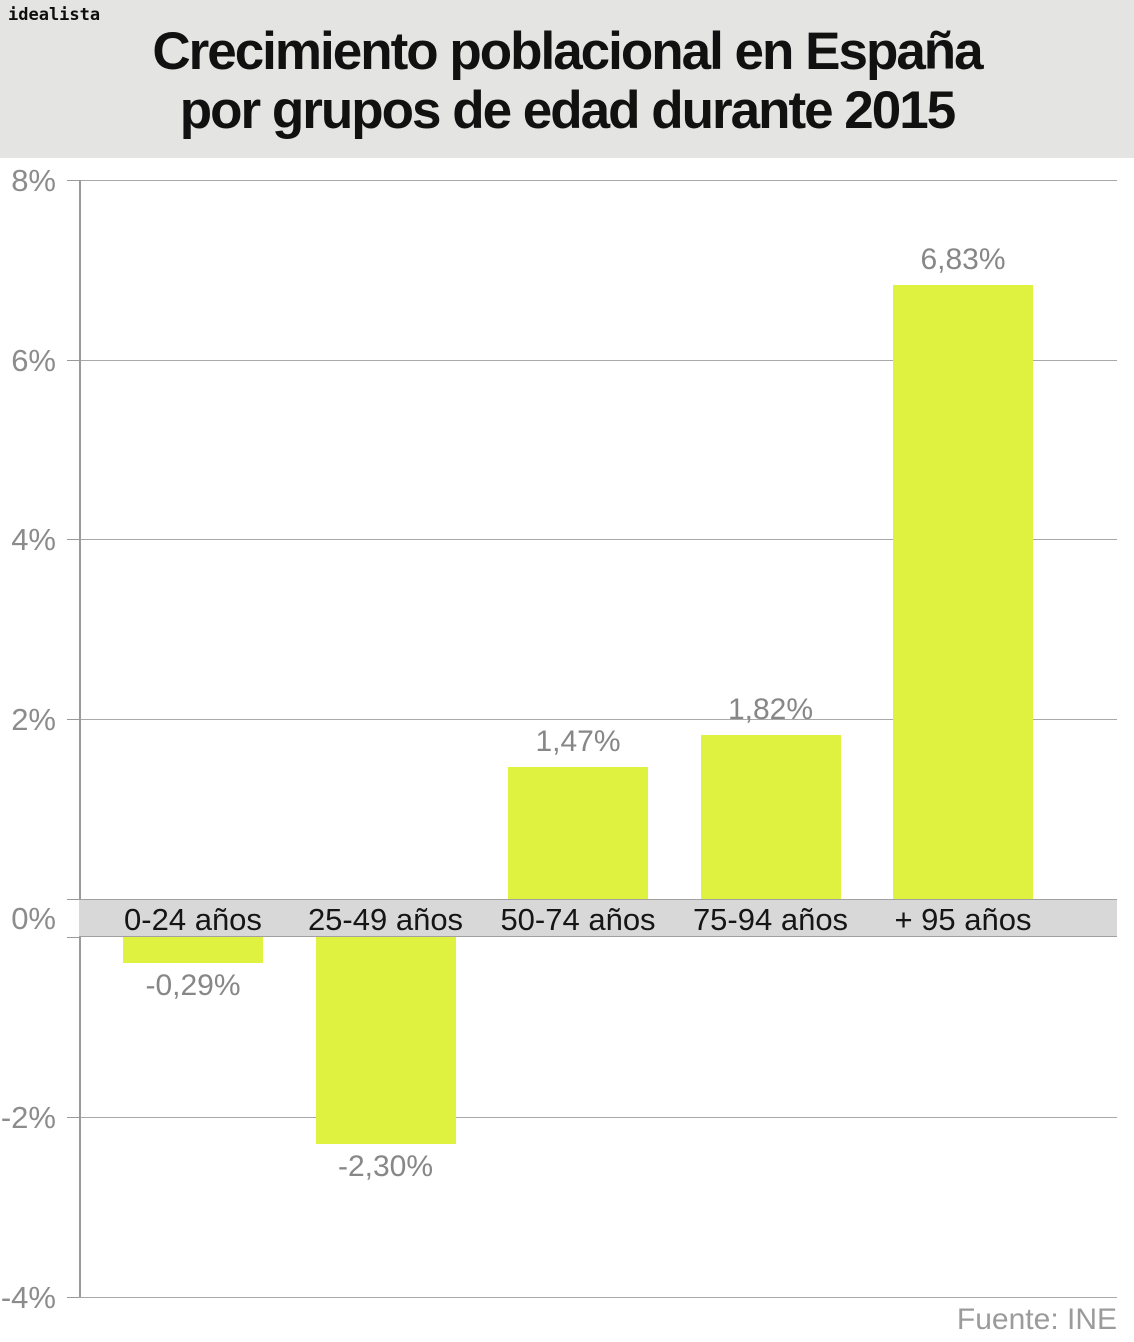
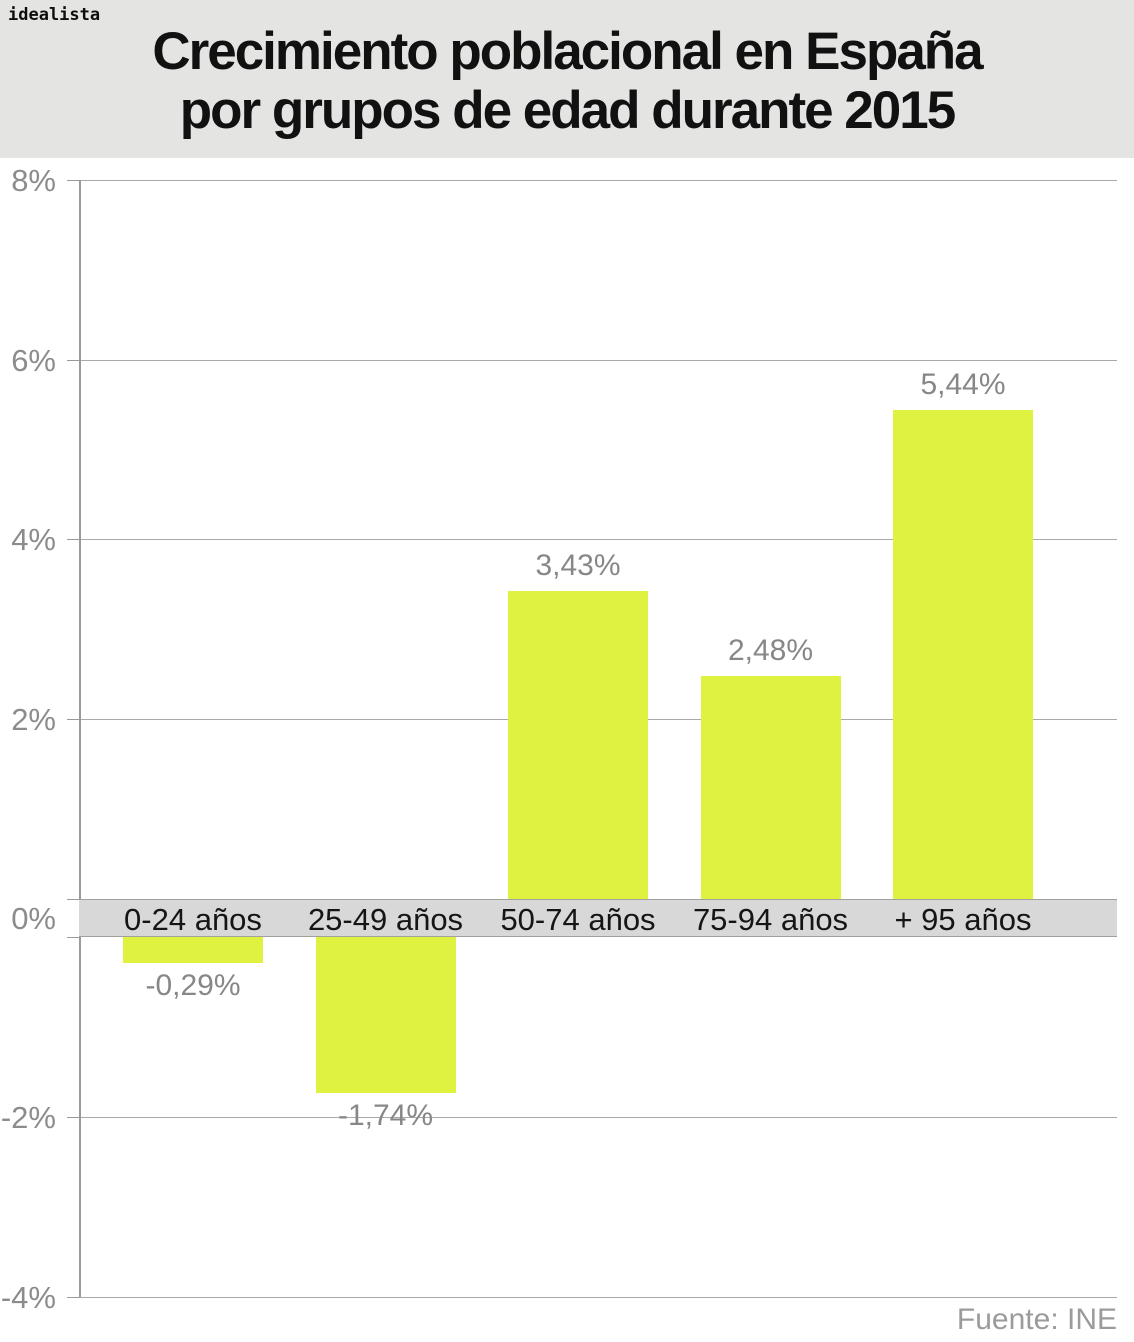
25-49 años: -2,30% -> -1,74%
50-74 años: 1,47% -> 3,43%
75-94 años: 1,82% -> 2,48%
+ 95 años: 6,83% -> 5,44%
